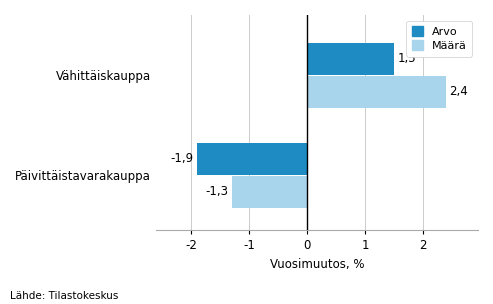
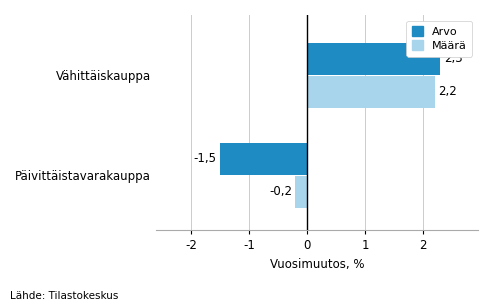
Arvo/Vähittäiskauppa: 1,5 -> 2,3
Määrä/Vähittäiskauppa: 2,4 -> 2,2
Arvo/Päivittäistavarakauppa: -1,9 -> -1,5
Määrä/Päivittäistavarakauppa: -1,3 -> -0,2
